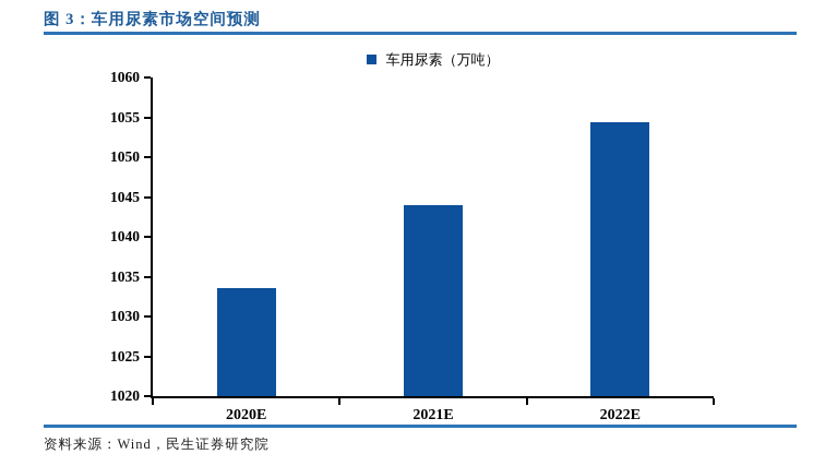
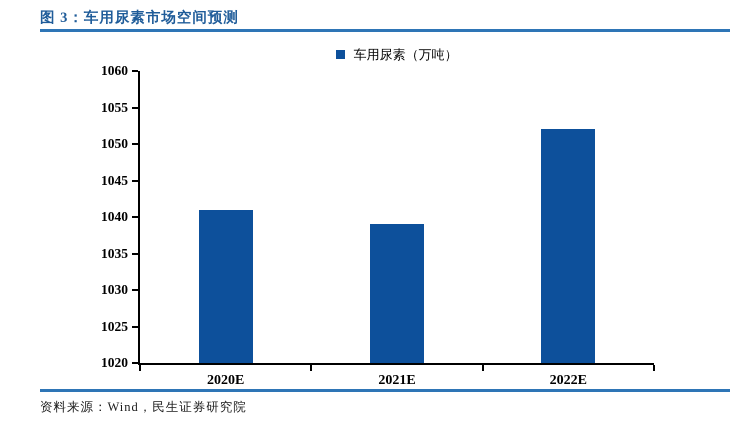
2020E: 1034 -> 1041
2021E: 1044 -> 1039
2022E: 1054 -> 1052
